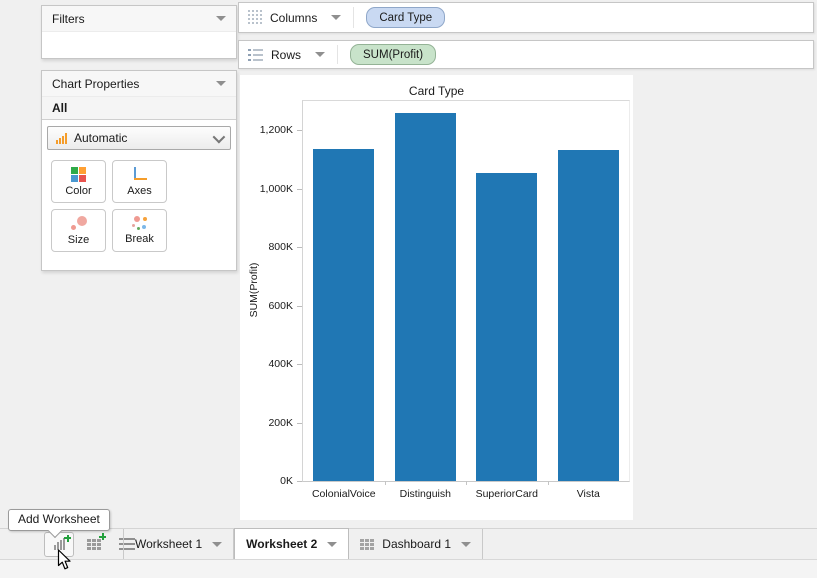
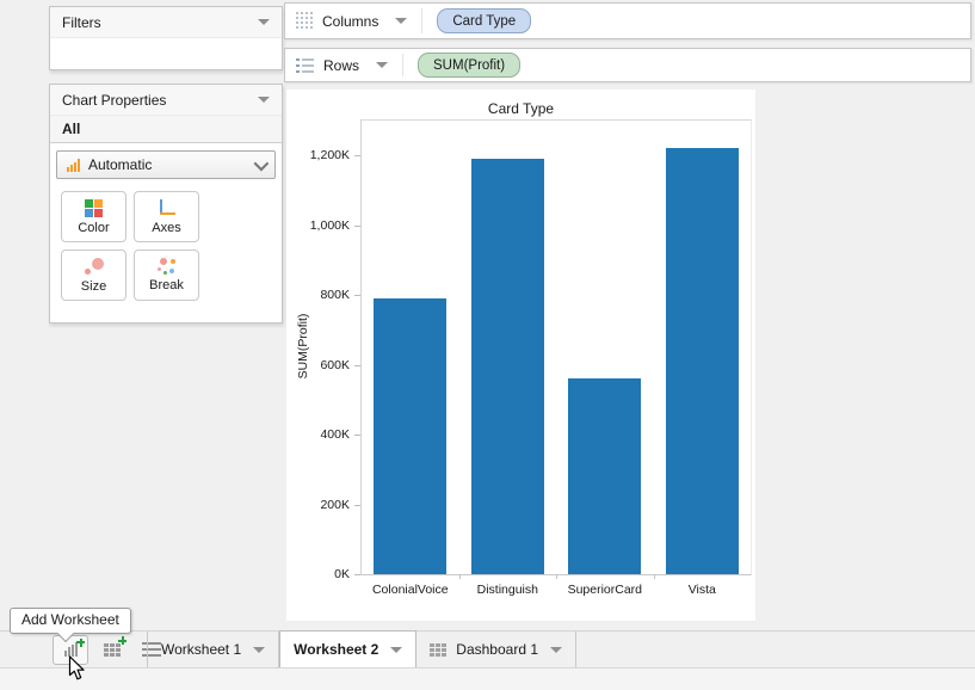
ColonialVoice: 1140K -> 790K
Distinguish: 1260K -> 1190K
SuperiorCard: 1050K -> 560K
Vista: 1130K -> 1220K
